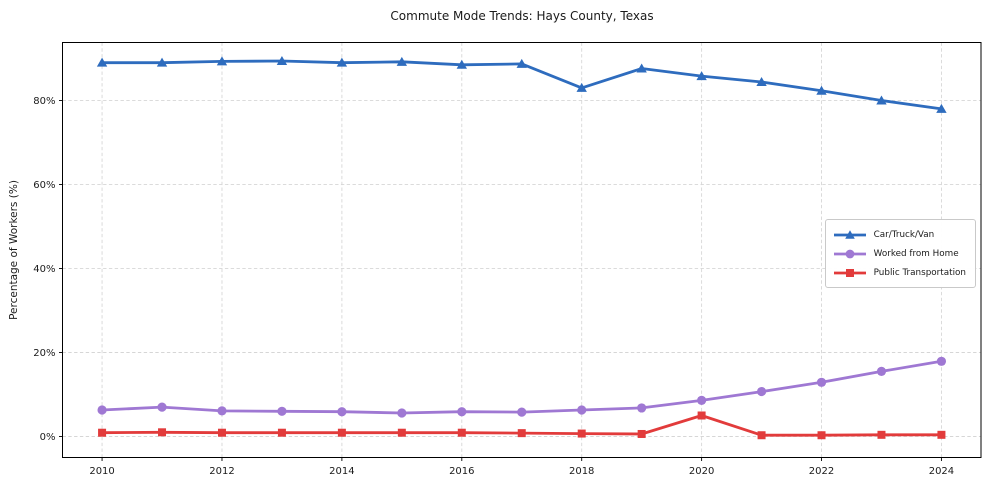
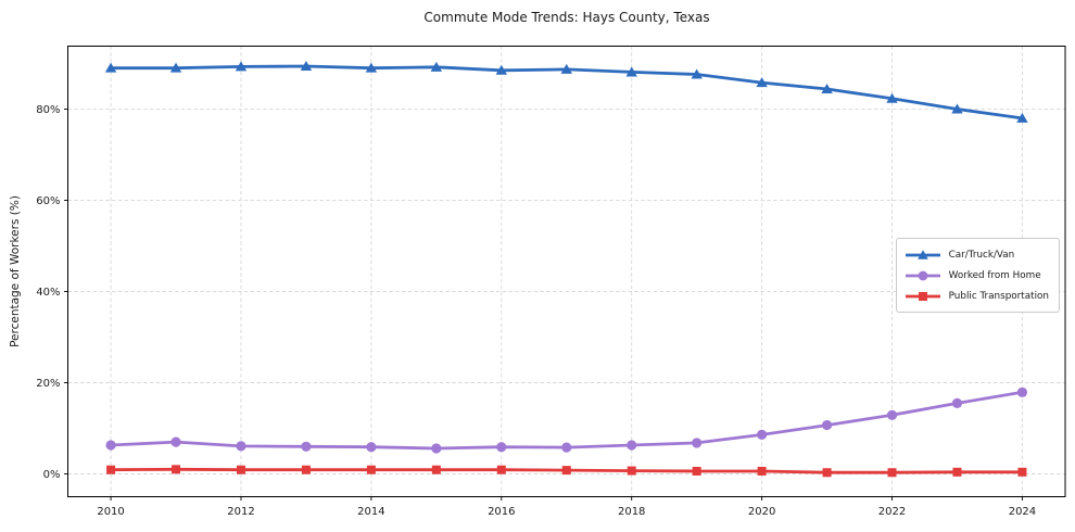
Car/Truck/Van/2018: 83% -> 88%
Public Transportation/2020: 5% -> 1%
